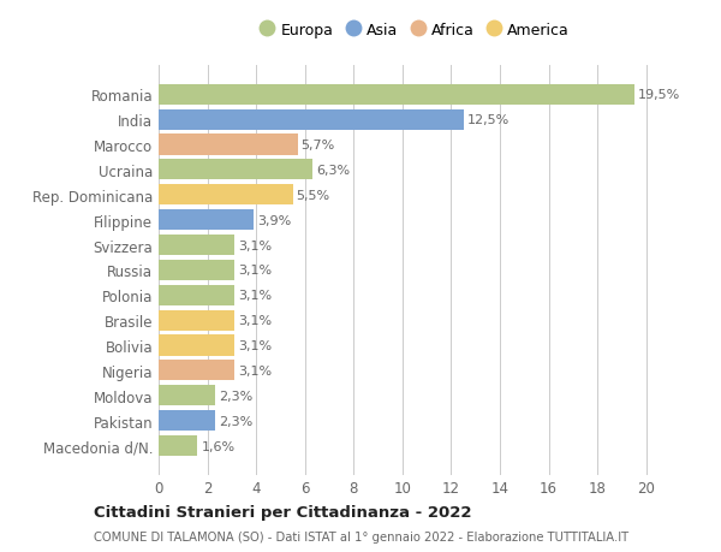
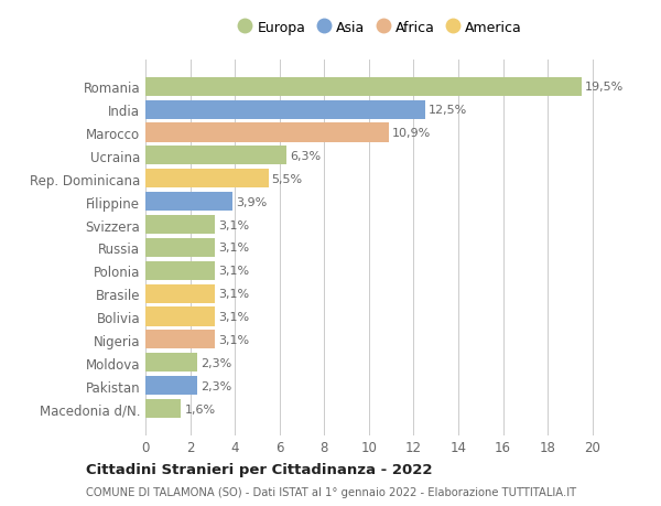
Marocco: 5,7% -> 10,9%
